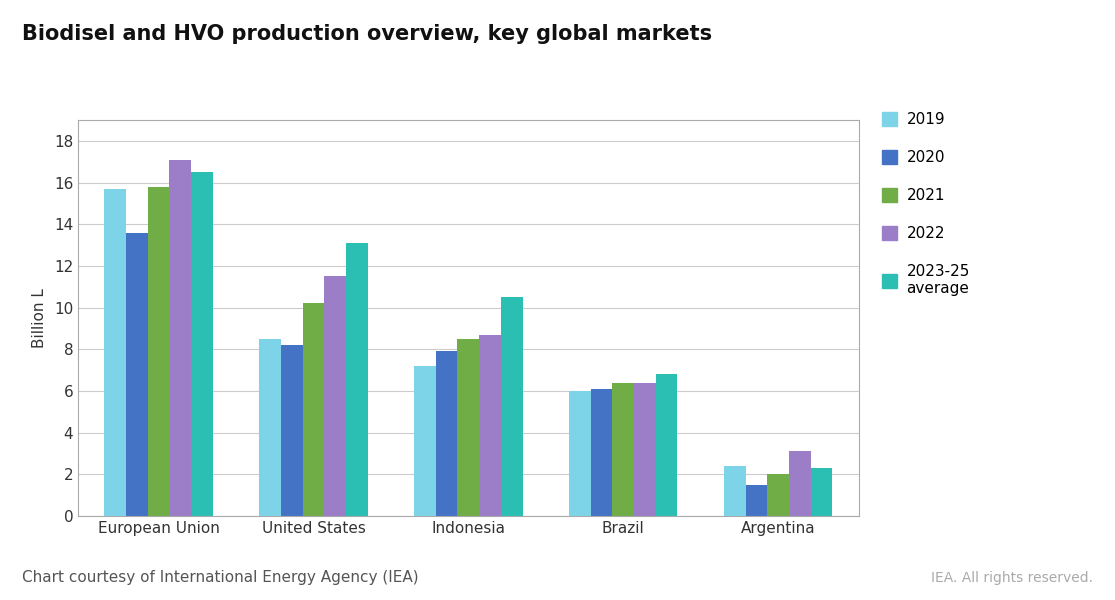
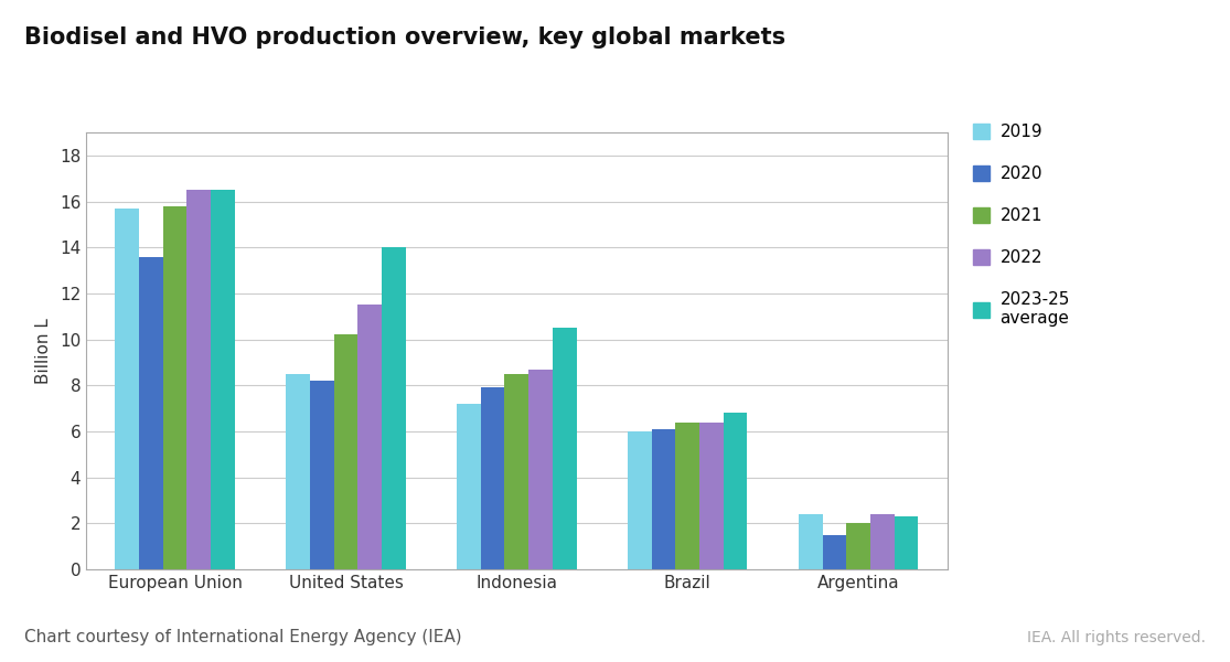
2022/European Union: 17.1 -> 16.5
2023-25 average/United States: 13.1 -> 14.0
2022/Argentina: 3.1 -> 2.4
